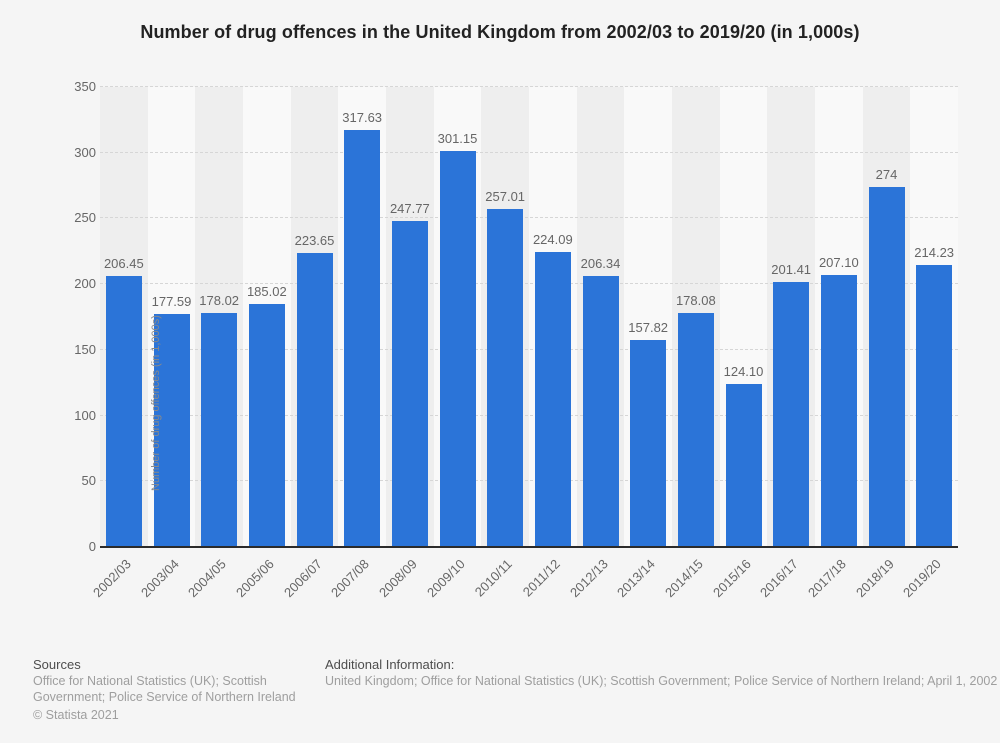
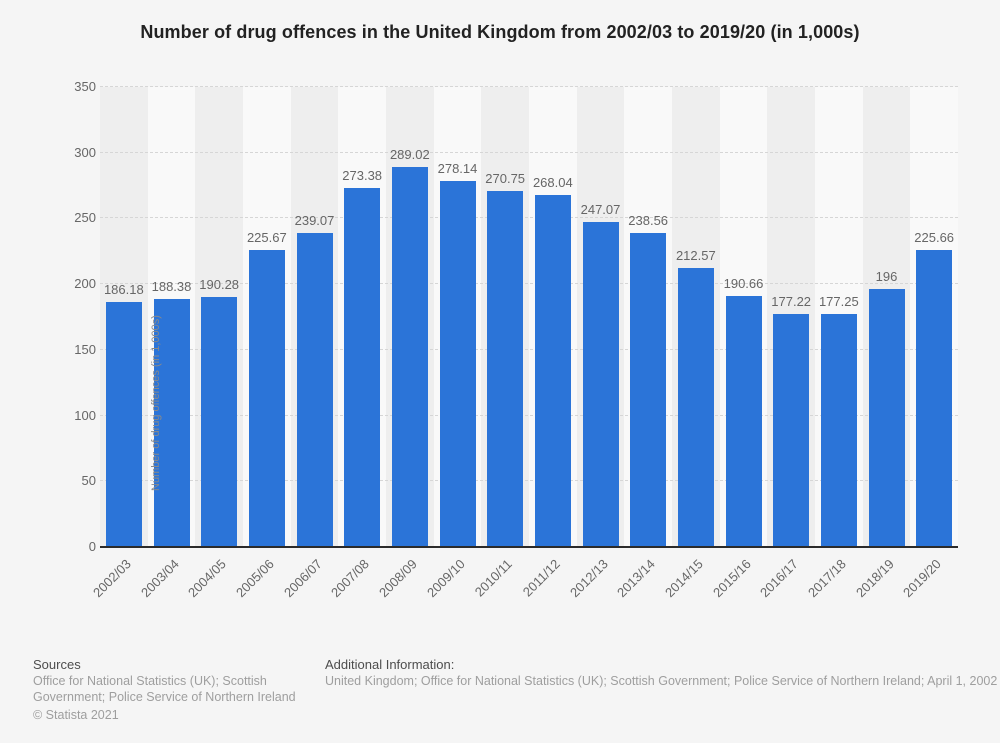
2002/03: 206.45 -> 186.18
2003/04: 177.59 -> 188.38
2004/05: 178.02 -> 190.28
2005/06: 185.02 -> 225.67
2006/07: 223.65 -> 239.07
2007/08: 317.63 -> 273.38
2008/09: 247.77 -> 289.02
2009/10: 301.15 -> 278.14
2010/11: 257.01 -> 270.75
2011/12: 224.09 -> 268.04
2012/13: 206.34 -> 247.07
2013/14: 157.82 -> 238.56
2014/15: 178.08 -> 212.57
2015/16: 124.10 -> 190.66
2016/17: 201.41 -> 177.22
2017/18: 207.10 -> 177.25
2018/19: 274 -> 196
2019/20: 214.23 -> 225.66
